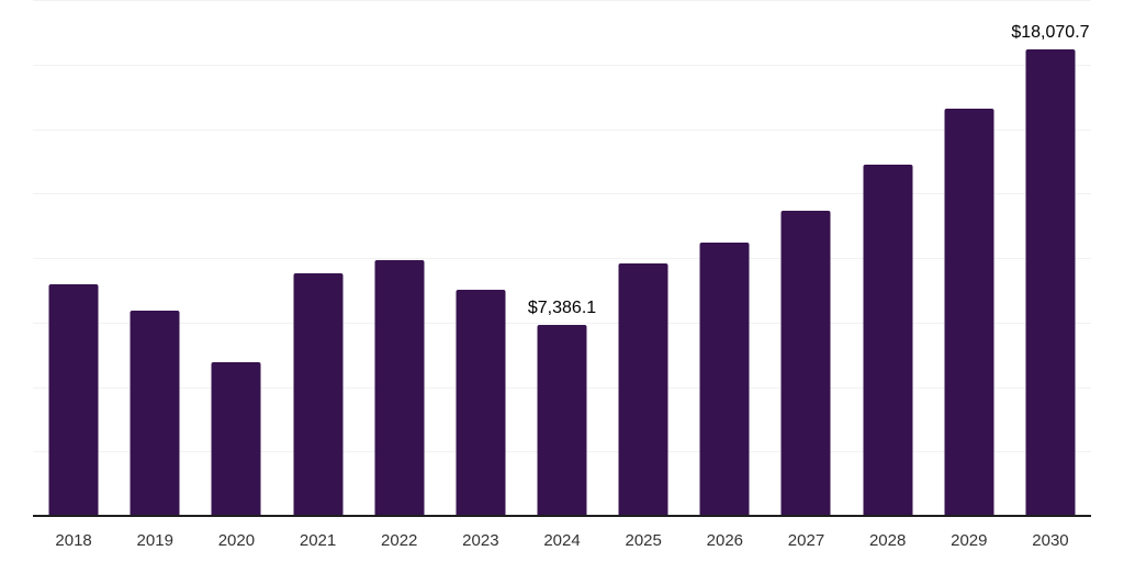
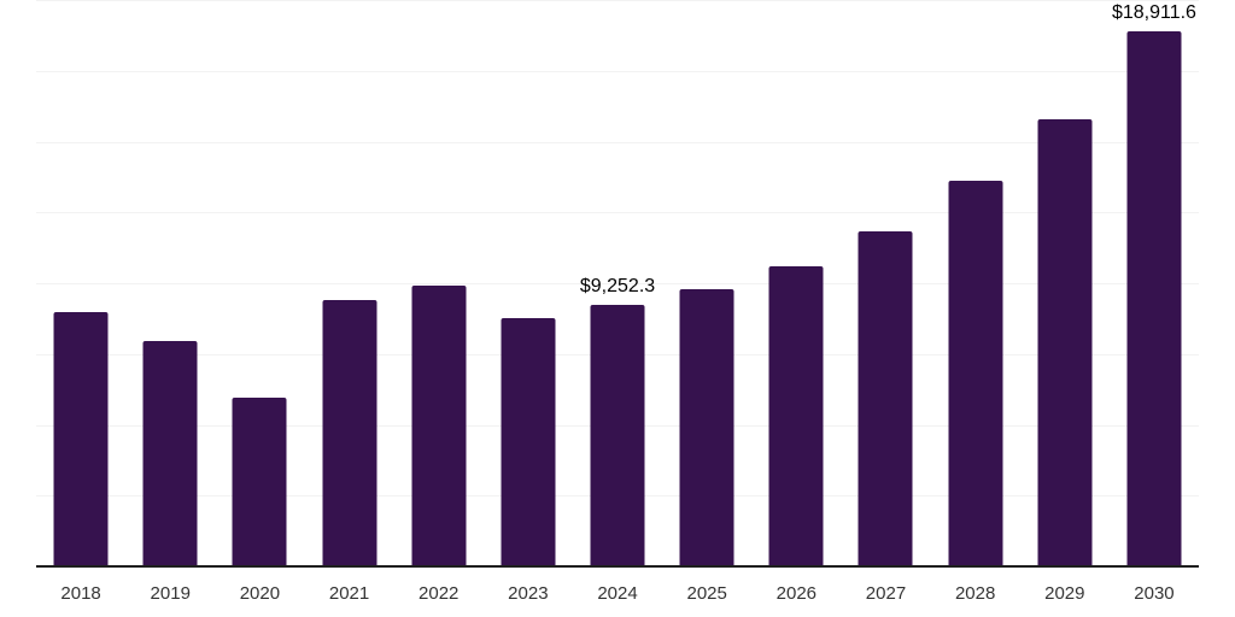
2024: $7,386.1 -> $9,252.3
2030: $18,070.7 -> $18,911.6
